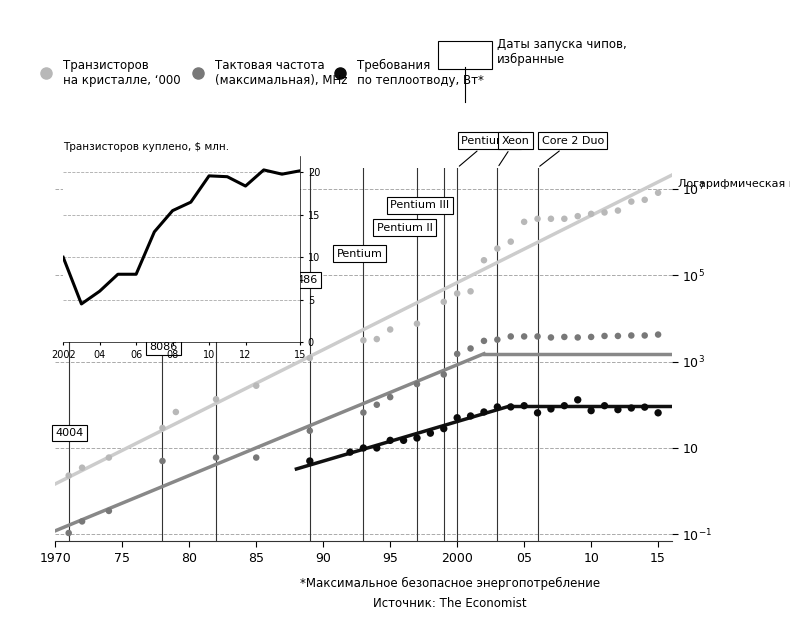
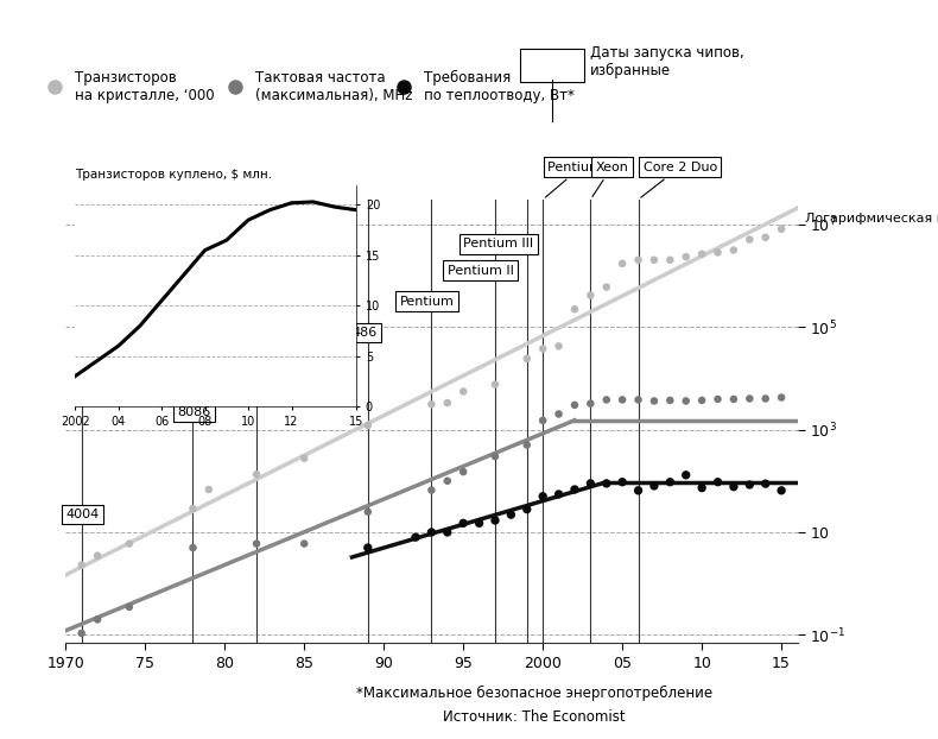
Транзисторов куплено, $ млн./2002: 10.0 -> 3.0
Транзисторов куплено, $ млн./06: 8.0 -> 10.5
Транзисторов куплено, $ млн./10: 19.6 -> 18.5
Транзисторов куплено, $ млн./12: 18.4 -> 20.2
Транзисторов куплено, $ млн./15: 20.2 -> 19.5
